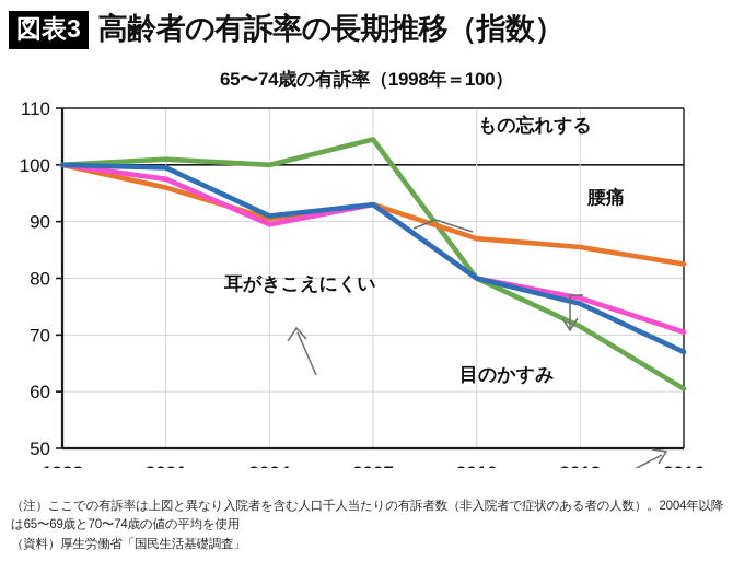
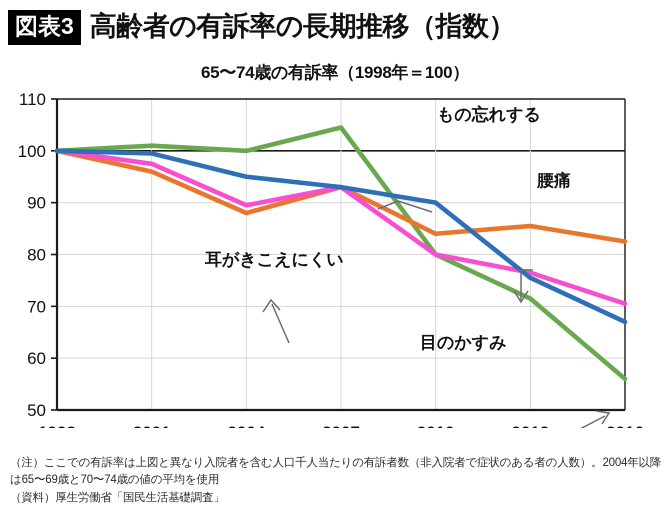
腰痛/2004: 90 -> 88
目のかすみ/2004: 91 -> 95
腰痛/2010: 87 -> 84
目のかすみ/2010: 80 -> 90
もの忘れする/2016: 60 -> 56
